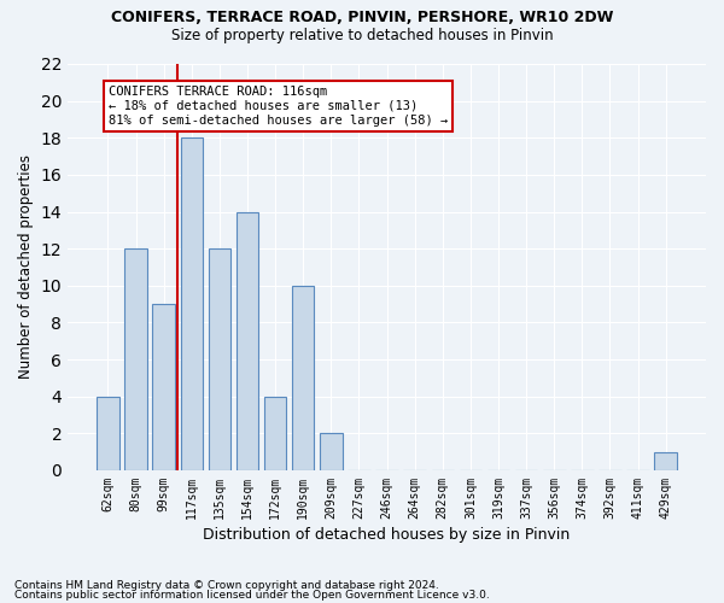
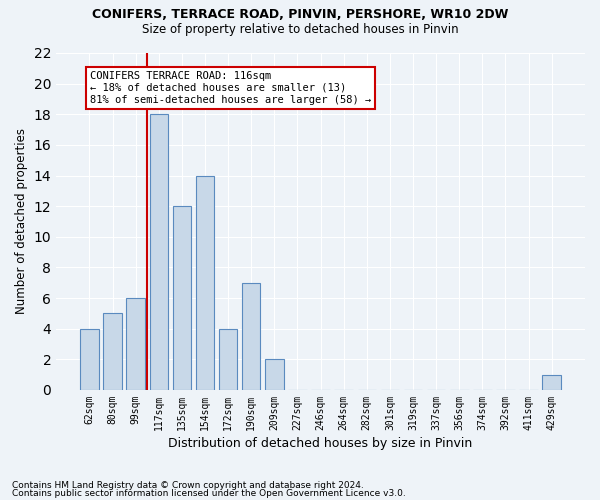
80sqm: 12 -> 5
99sqm: 9 -> 6
190sqm: 10 -> 7
